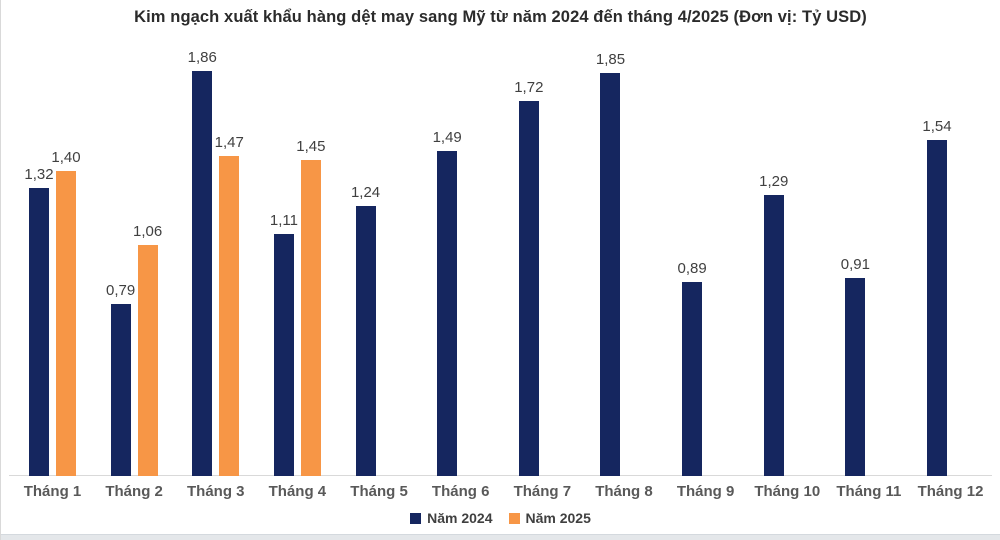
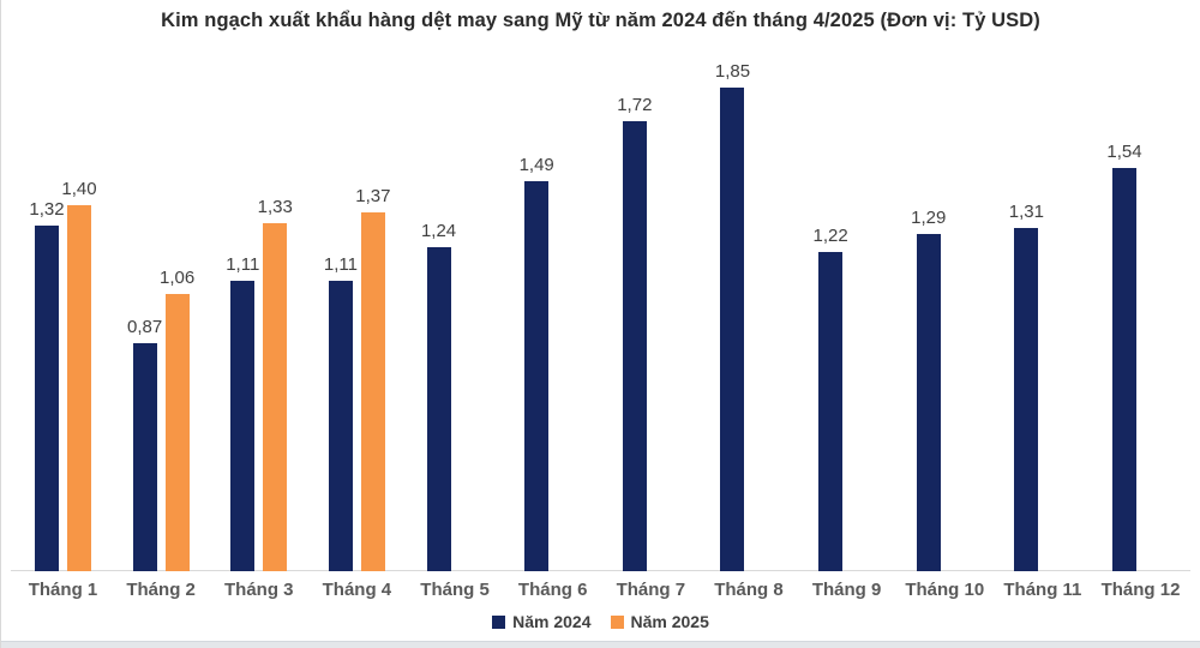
Năm 2024/Tháng 2: 0,79 -> 0,87
Năm 2024/Tháng 3: 1,86 -> 1,11
Năm 2025/Tháng 3: 1,47 -> 1,33
Năm 2025/Tháng 4: 1,45 -> 1,37
Năm 2024/Tháng 9: 0,89 -> 1,22
Năm 2024/Tháng 11: 0,91 -> 1,31
